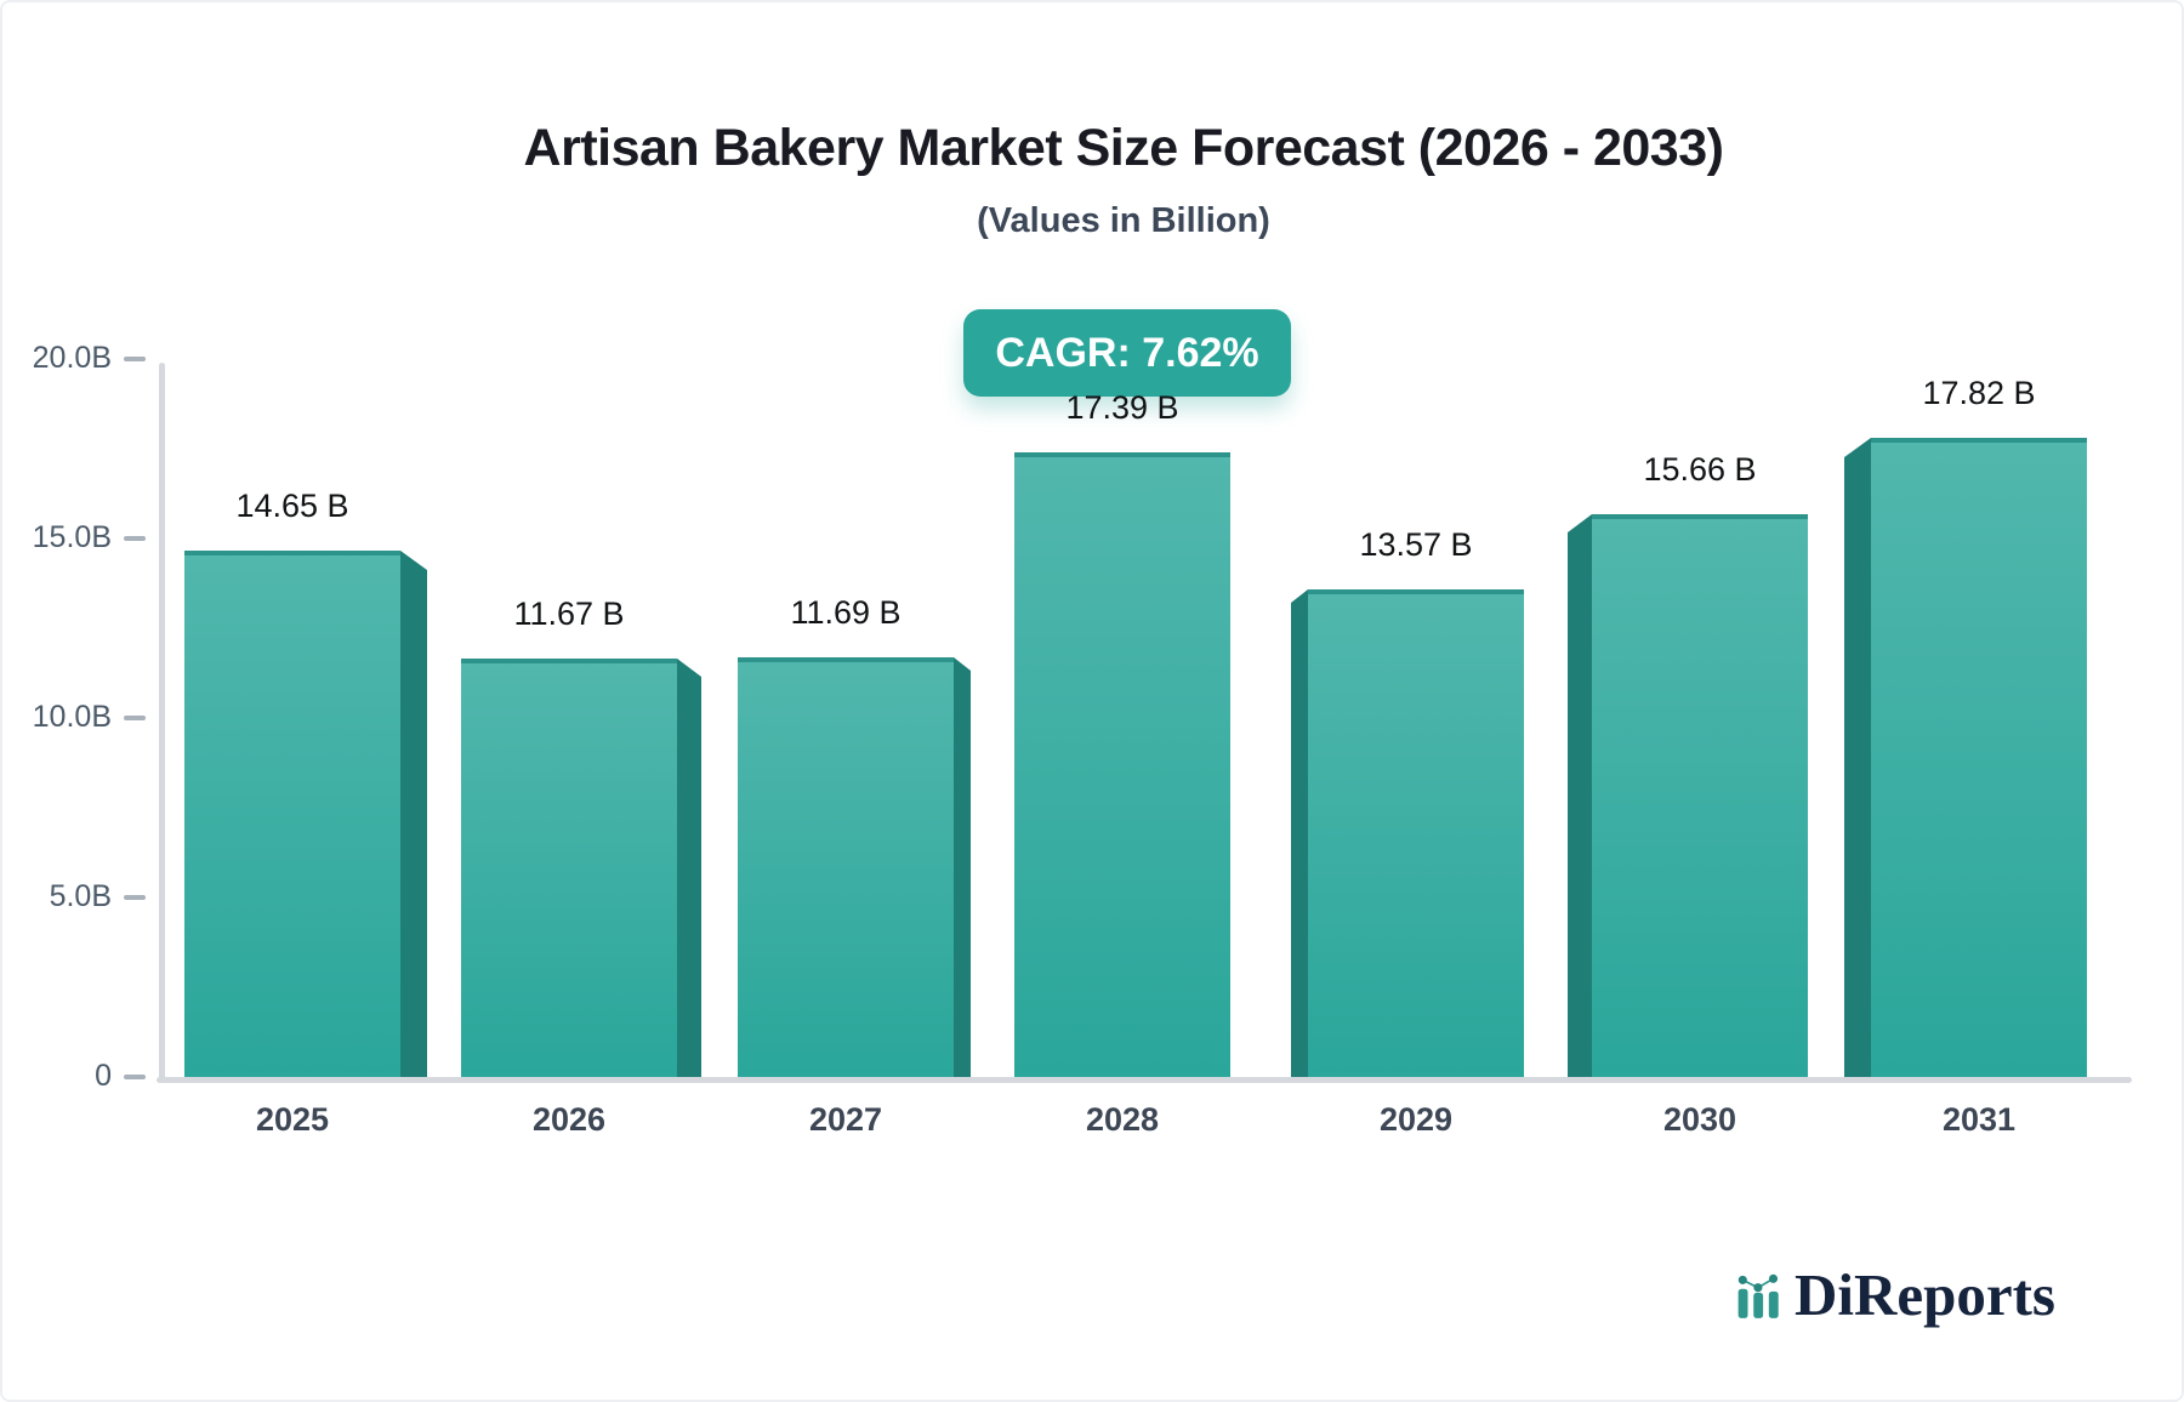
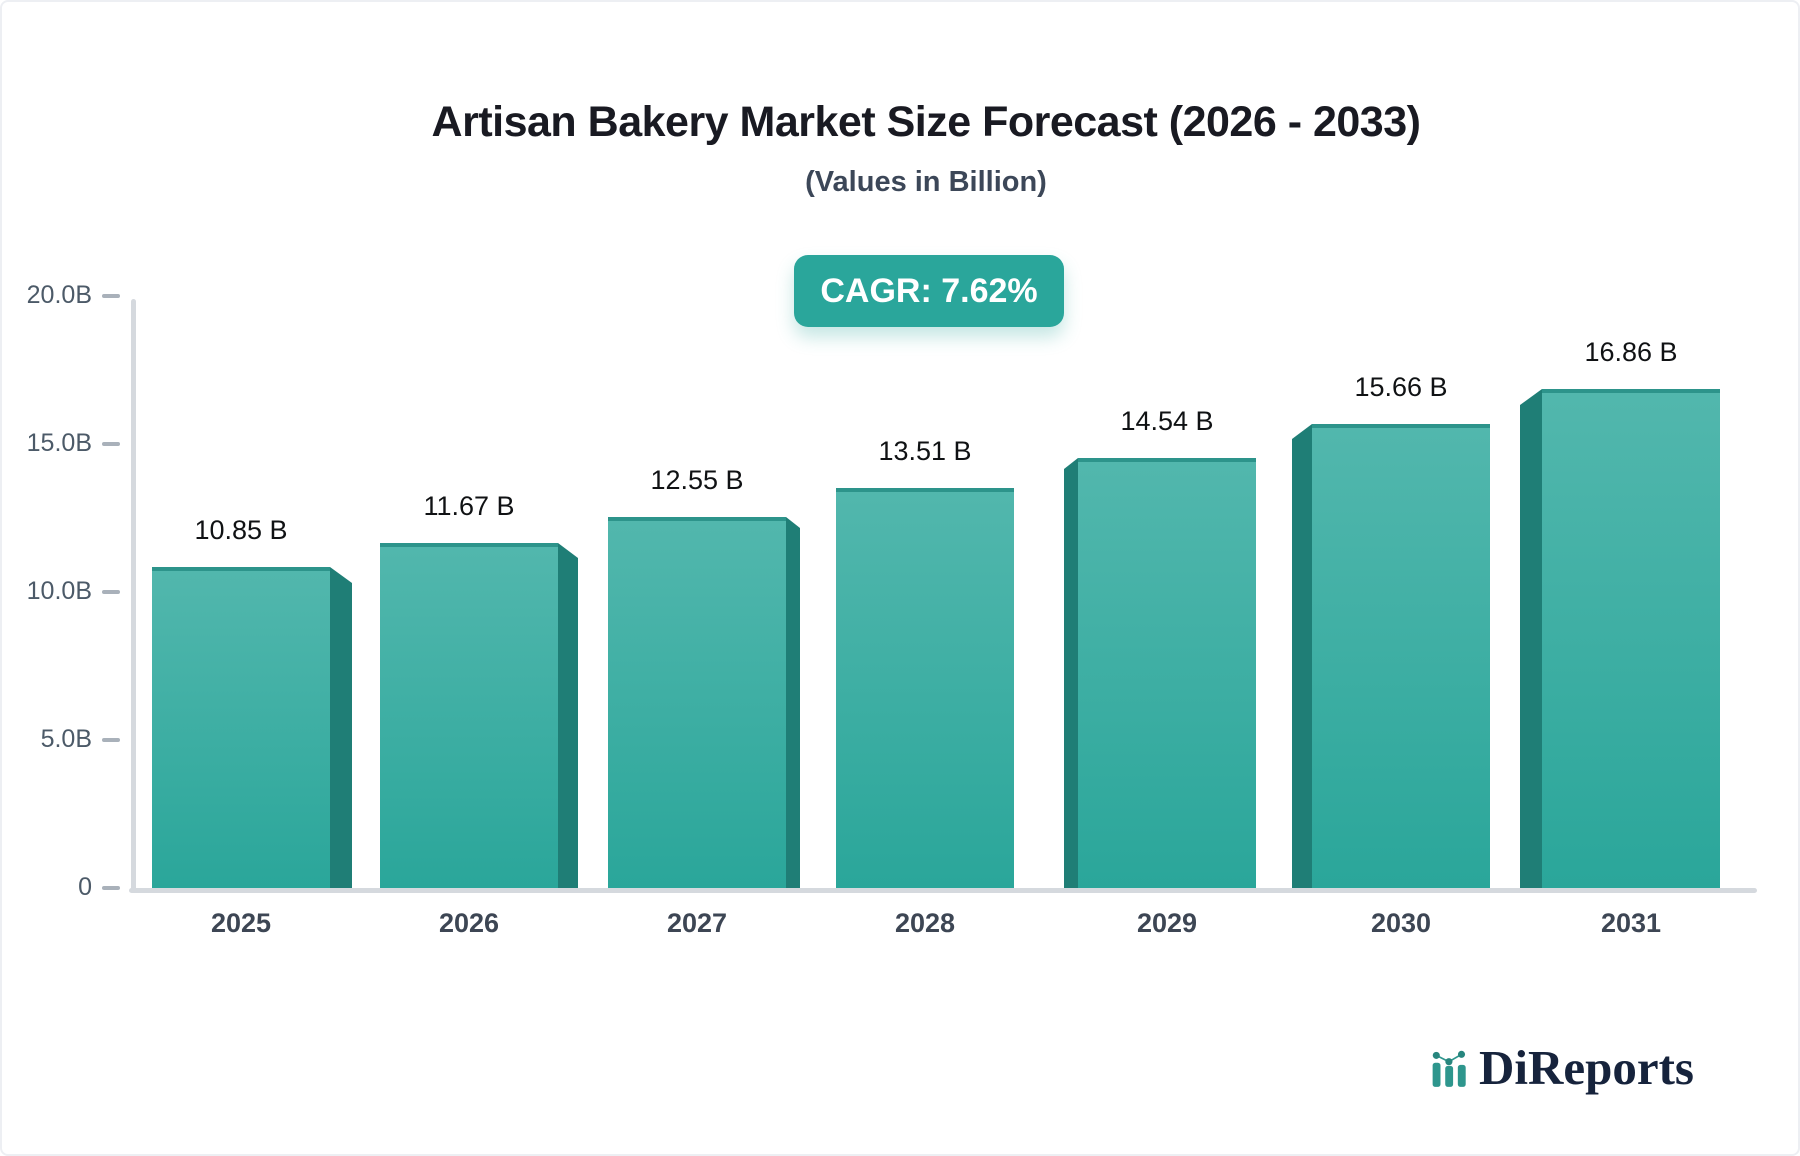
2025: 14.65 -> 10.85
2027: 11.69 -> 12.55
2028: 17.39 -> 13.51
2029: 13.57 -> 14.54
2031: 17.82 -> 16.86
